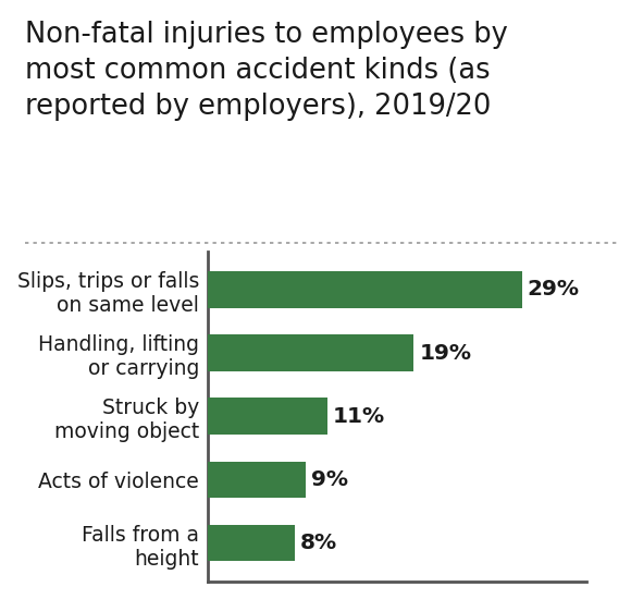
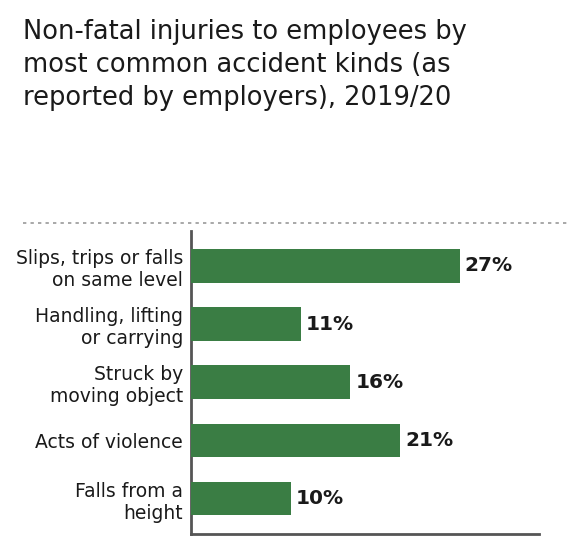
Slips, trips or falls on same level: 29% -> 27%
Handling, lifting or carrying: 19% -> 11%
Struck by moving object: 11% -> 16%
Acts of violence: 9% -> 21%
Falls from a height: 8% -> 10%
